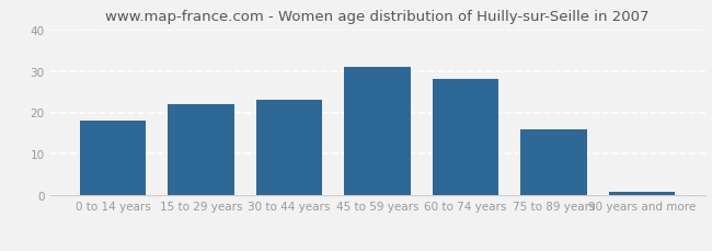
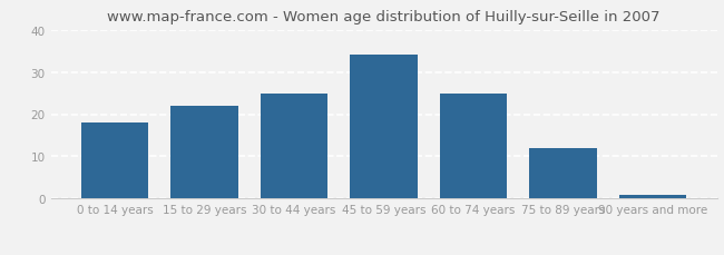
30 to 44 years: 23 -> 25
45 to 59 years: 31 -> 34
60 to 74 years: 28 -> 25
75 to 89 years: 16 -> 12
